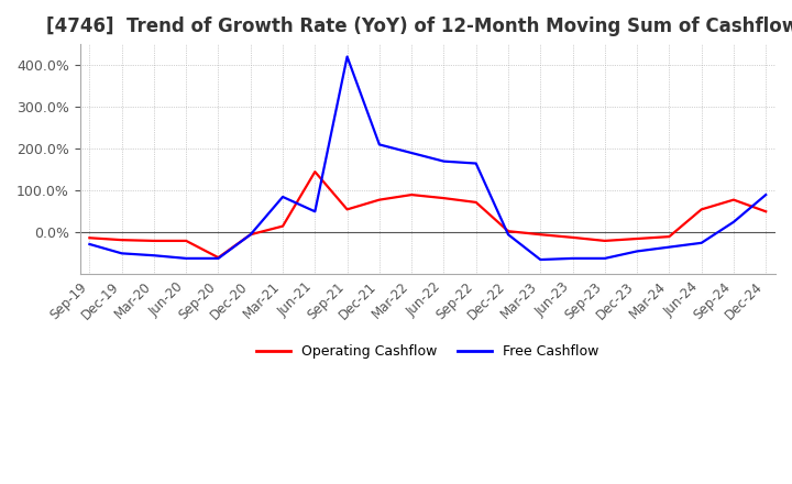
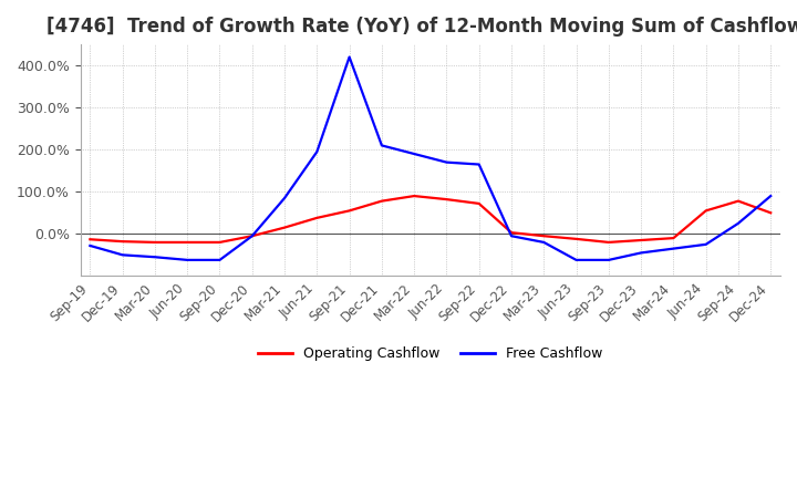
Operating Cashflow/Sep-20: -60% -> -20%
Operating Cashflow/Jun-21: 145% -> 38%
Free Cashflow/Jun-21: 50% -> 195%
Free Cashflow/Mar-23: -65% -> -20%
